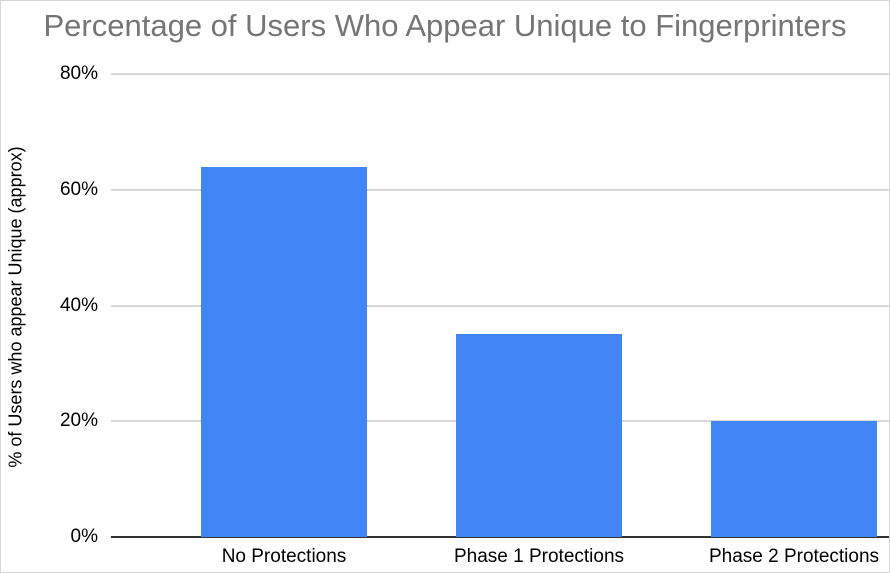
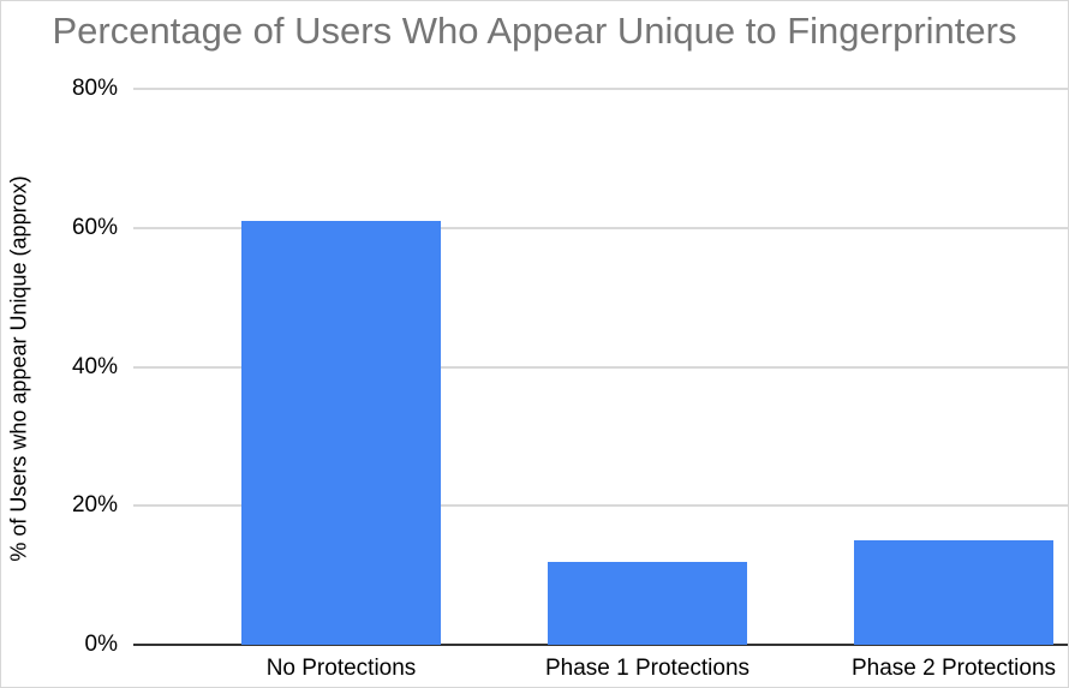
No Protections: 64% -> 61%
Phase 1 Protections: 35% -> 12%
Phase 2 Protections: 20% -> 15%
